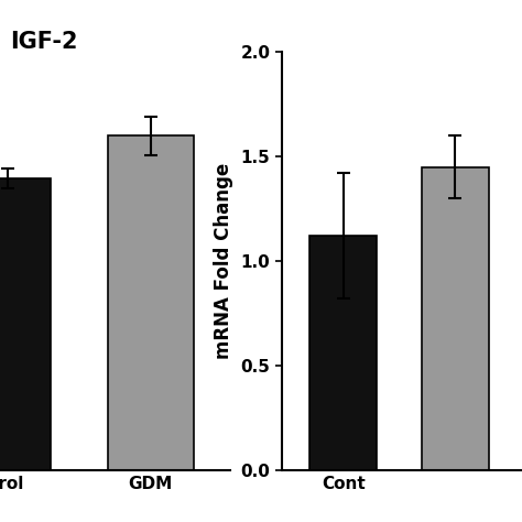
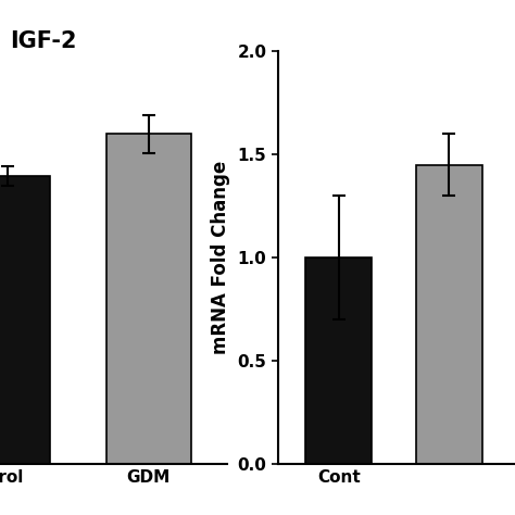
Cont: 1.12 -> 1.00
